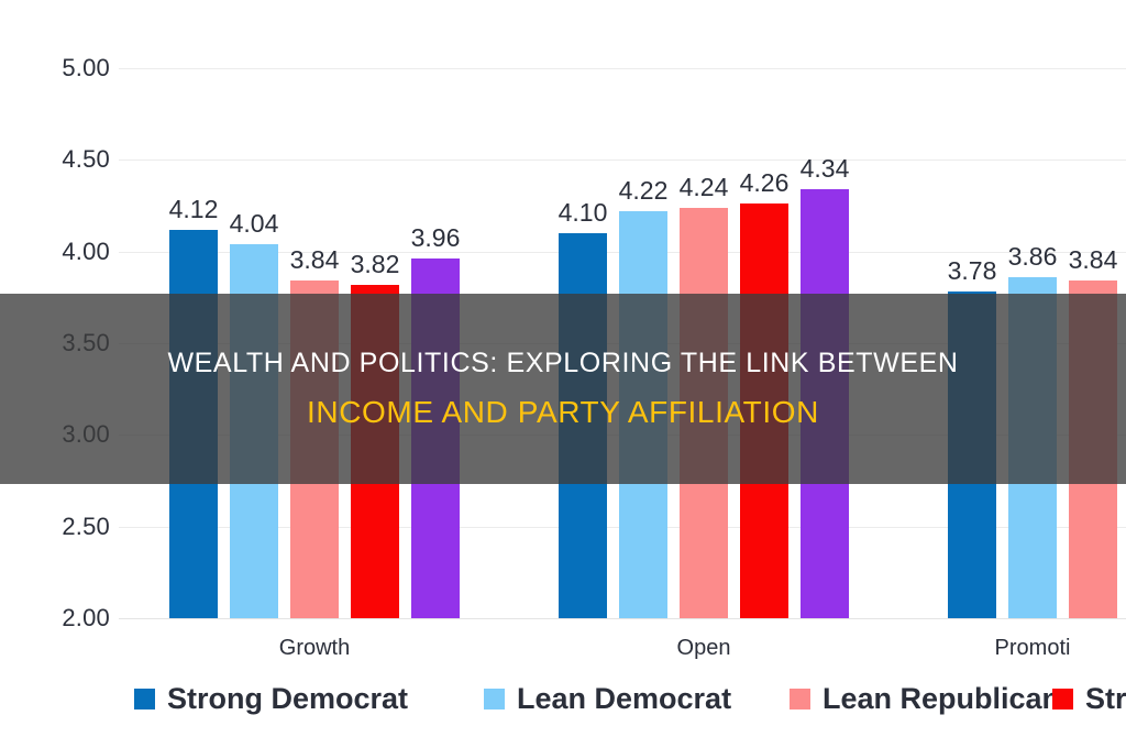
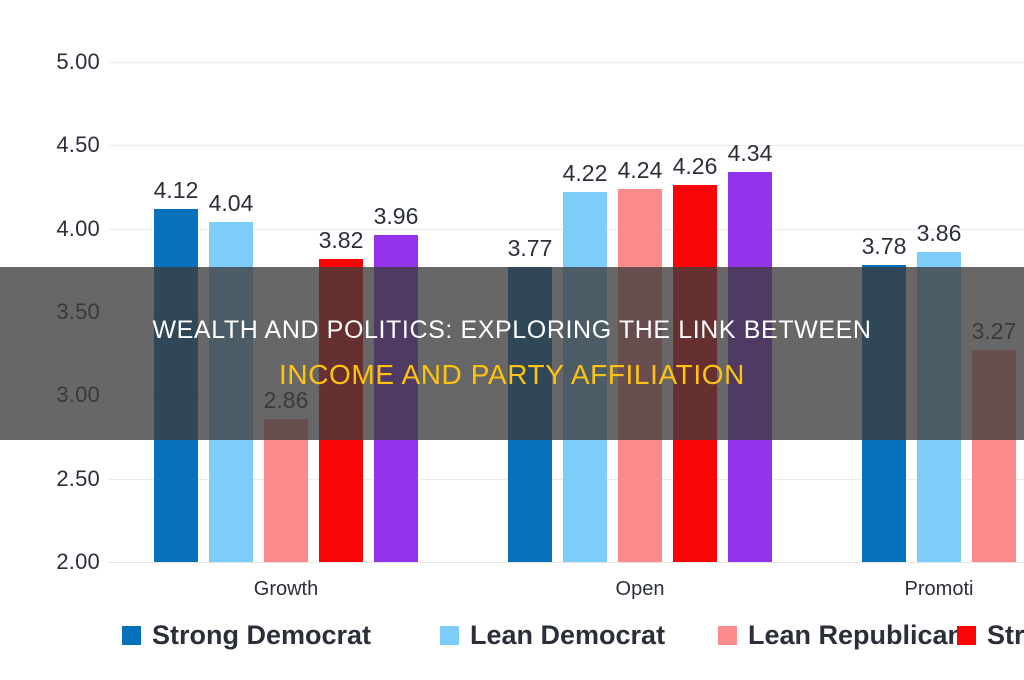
Lean Republican/Growth: 3.84 -> 2.86
Strong Democrat/Open: 4.10 -> 3.77
Lean Republican/Promoti: 3.84 -> 3.27
